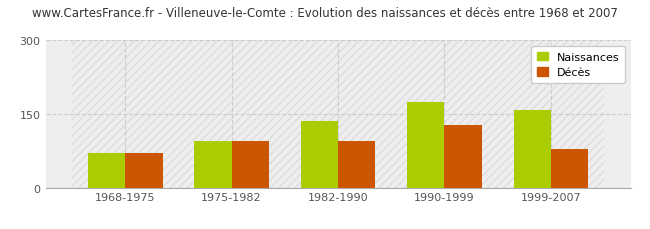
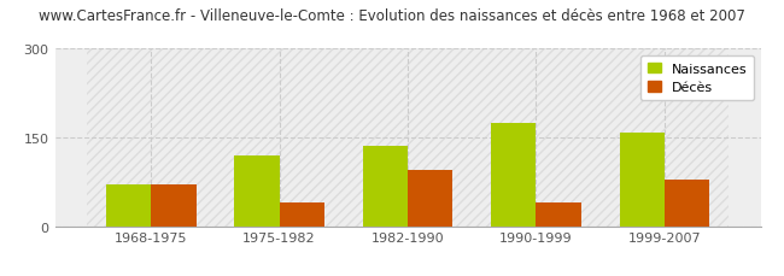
Naissances/1975-1982: 95 -> 120
Décès/1975-1982: 95 -> 40
Décès/1990-1999: 128 -> 40
